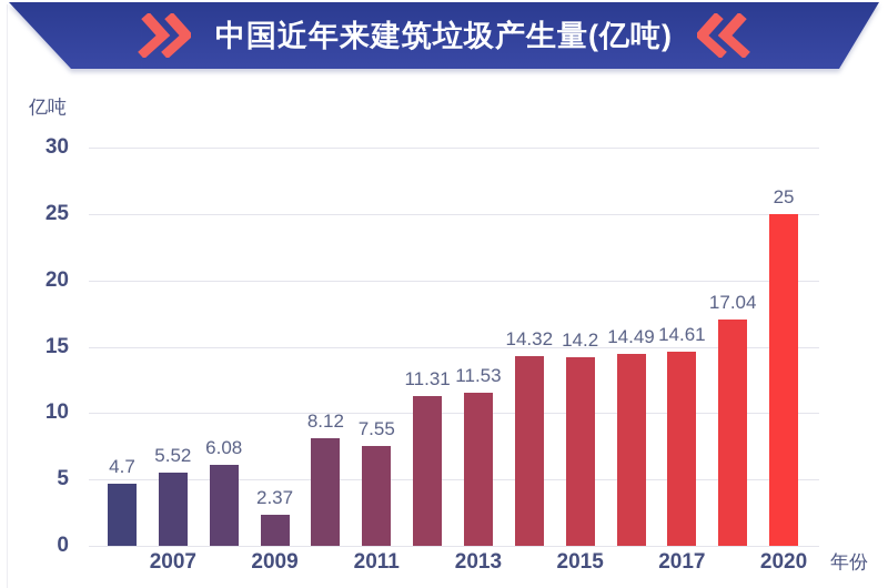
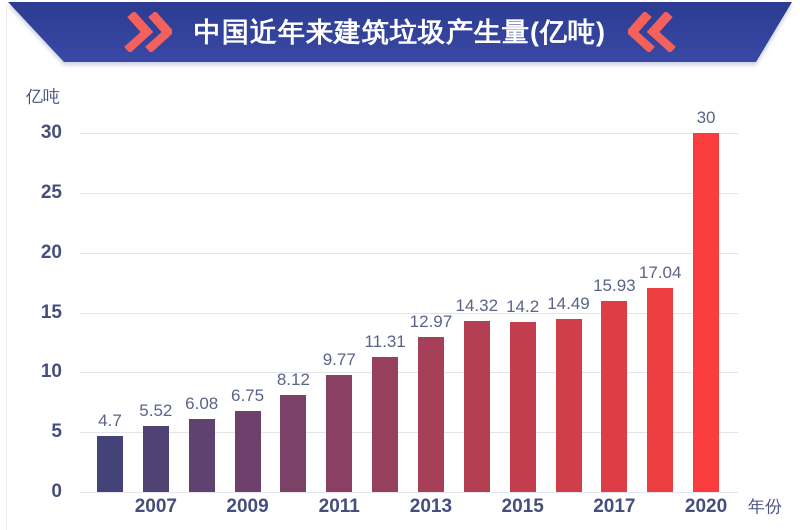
2009: 2.37 -> 6.75
2011: 7.55 -> 9.77
2013: 11.53 -> 12.97
2017: 14.61 -> 15.93
2020: 25 -> 30
